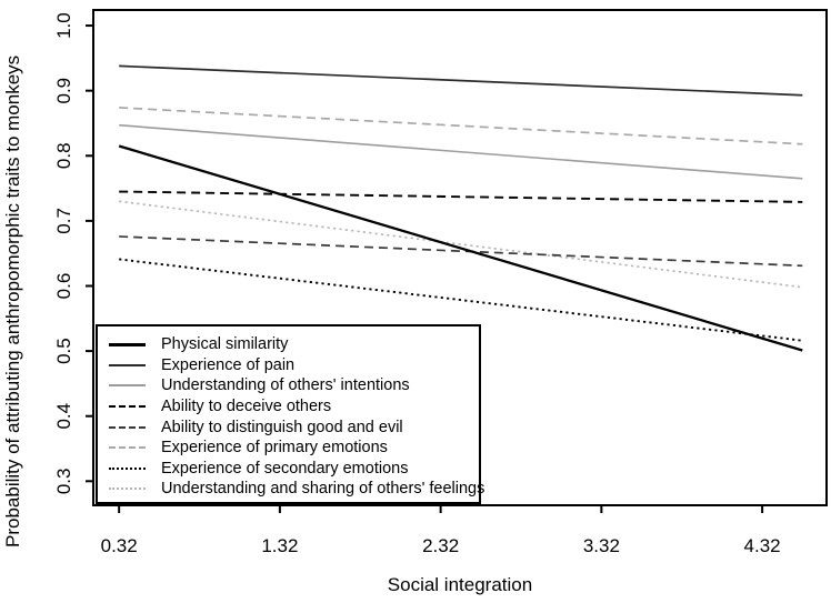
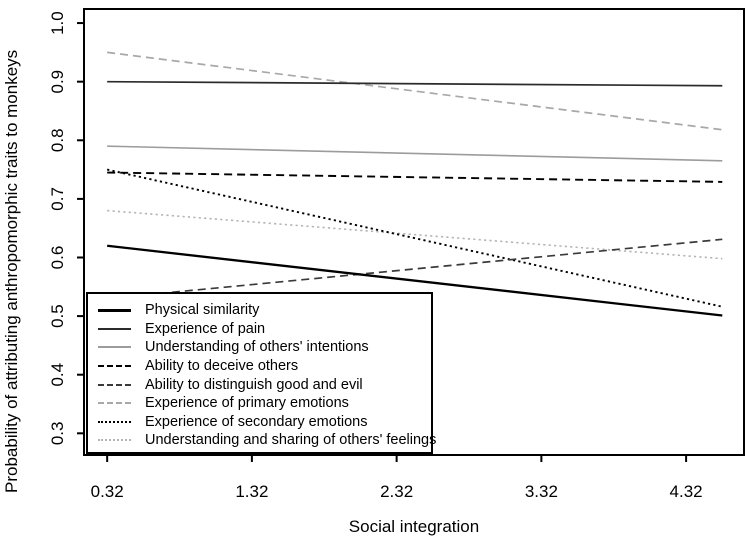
Physical similarity/0.32: 0.81 -> 0.62
Experience of pain/0.32: 0.94 -> 0.90
Understanding of others' intentions/0.32: 0.85 -> 0.79
Ability to distinguish good and evil/0.32: 0.68 -> 0.53
Experience of primary emotions/0.32: 0.87 -> 0.95
Experience of secondary emotions/0.32: 0.64 -> 0.75
Understanding and sharing of others' feelings/0.32: 0.73 -> 0.68
